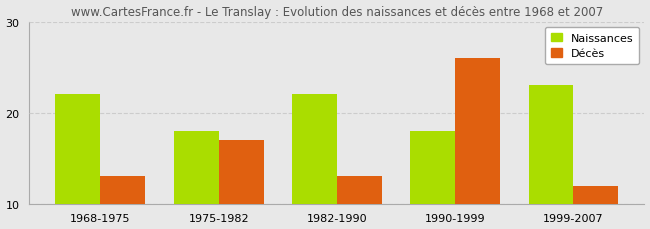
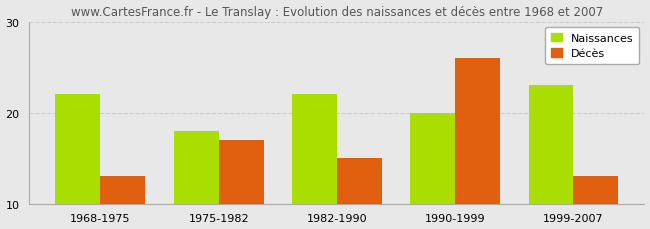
Décès/1982-1990: 13 -> 15
Naissances/1990-1999: 18 -> 20
Décès/1999-2007: 12 -> 13
